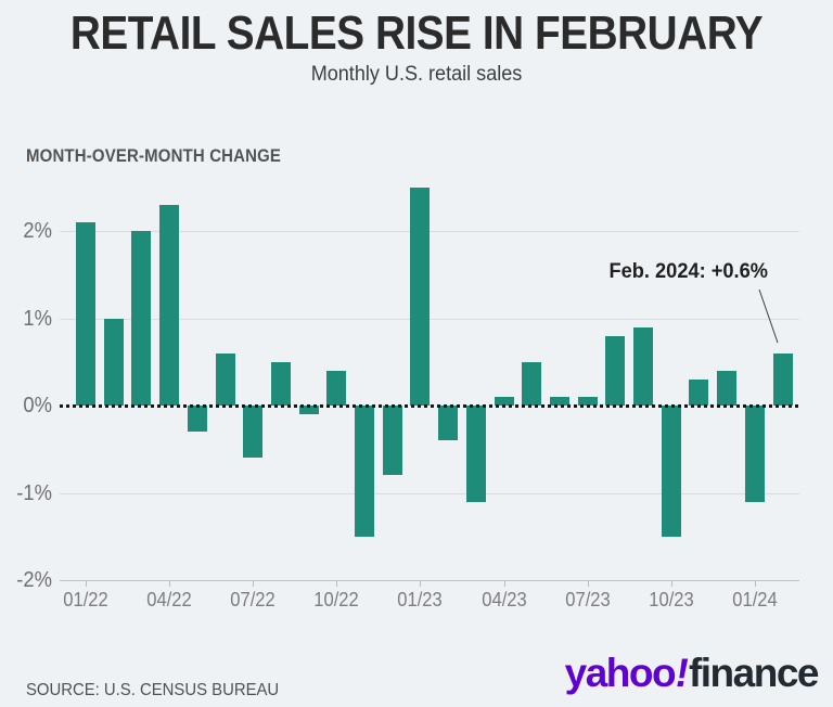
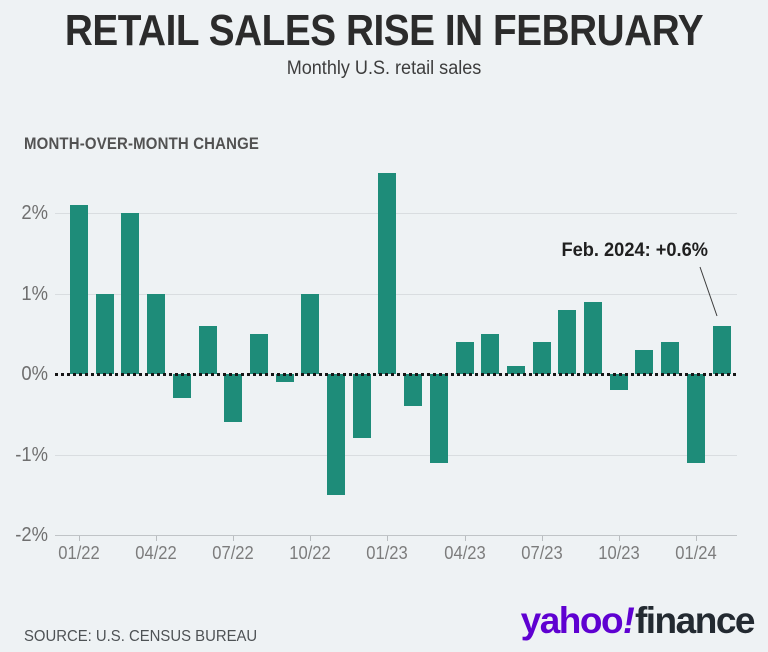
04/22: 2.3% -> 1.0%
10/22: 0.4% -> 1.0%
04/23: 0.1% -> 0.4%
07/23: 0.1% -> 0.4%
10/23: -1.5% -> -0.2%
